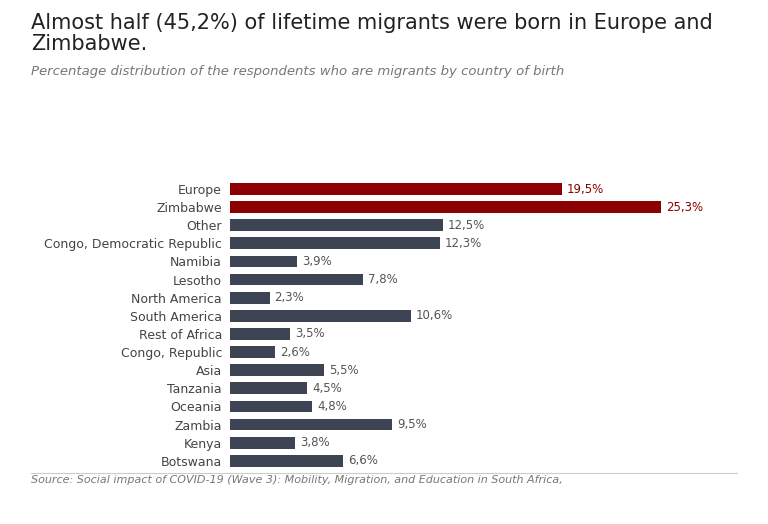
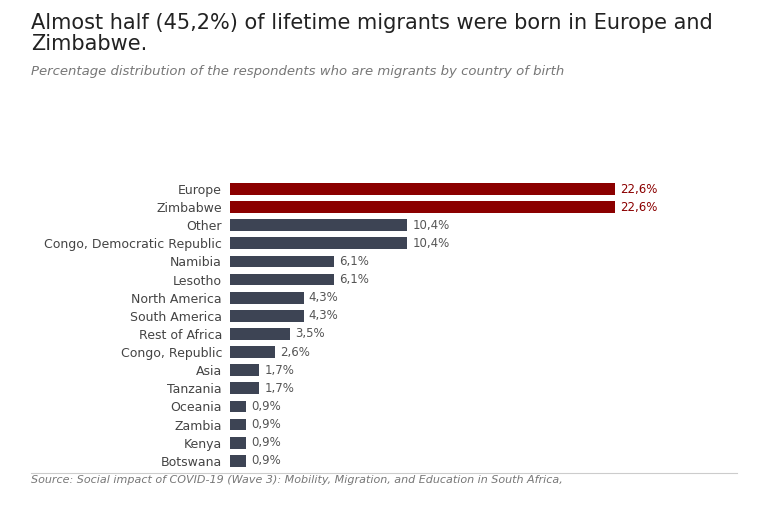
Europe: 19,5% -> 22,6%
Zimbabwe: 25,3% -> 22,6%
Other: 12,5% -> 10,4%
Congo, Democratic Republic: 12,3% -> 10,4%
Namibia: 3,9% -> 6,1%
Lesotho: 7,8% -> 6,1%
North America: 2,3% -> 4,3%
South America: 10,6% -> 4,3%
Asia: 5,5% -> 1,7%
Tanzania: 4,5% -> 1,7%
Oceania: 4,8% -> 0,9%
Zambia: 9,5% -> 0,9%
Kenya: 3,8% -> 0,9%
Botswana: 6,6% -> 0,9%
